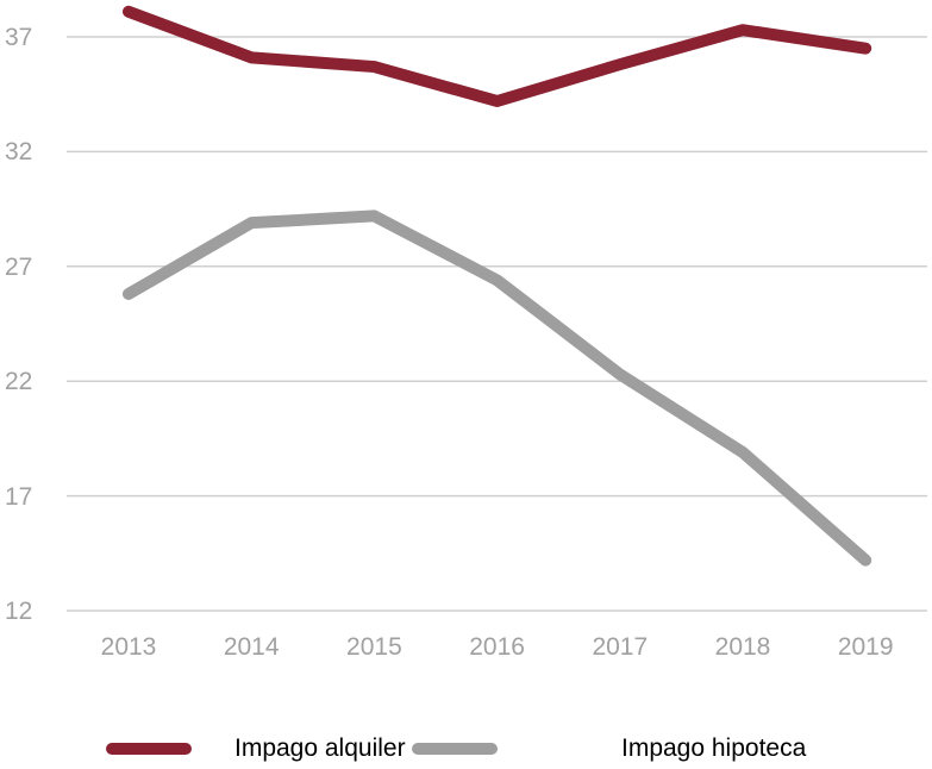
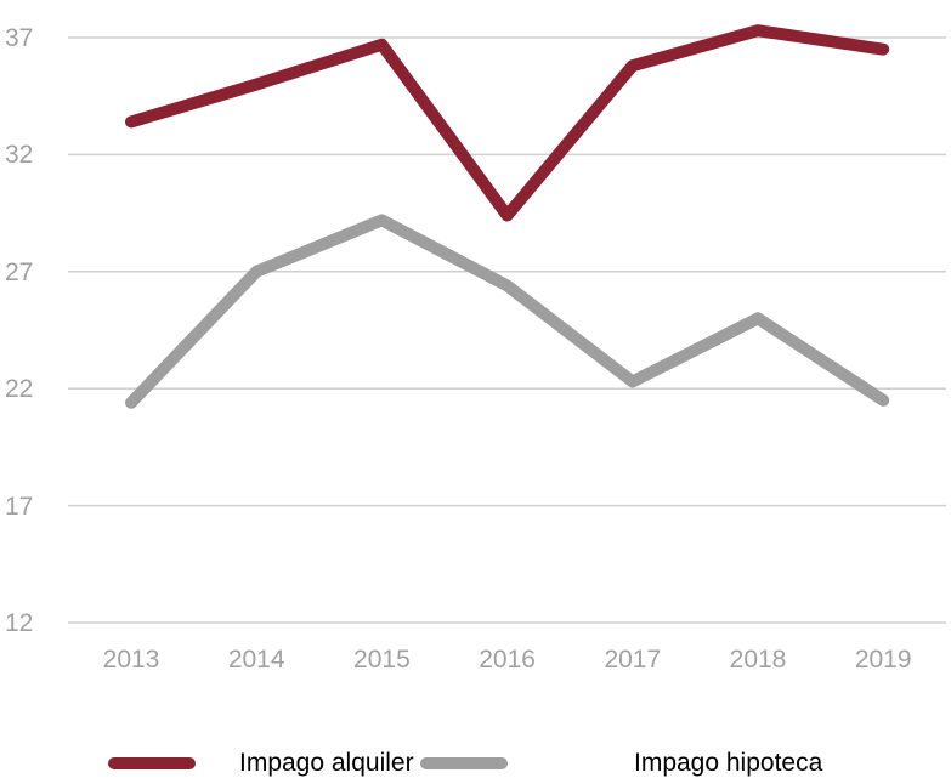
Impago alquiler/2013: 38.1 -> 33.4
Impago hipoteca/2013: 25.8 -> 21.4
Impago alquiler/2014: 36.1 -> 35.0
Impago hipoteca/2014: 28.9 -> 27.0
Impago alquiler/2015: 35.7 -> 36.7
Impago alquiler/2016: 34.2 -> 29.4
Impago hipoteca/2018: 18.9 -> 25.0
Impago hipoteca/2019: 14.2 -> 21.5
